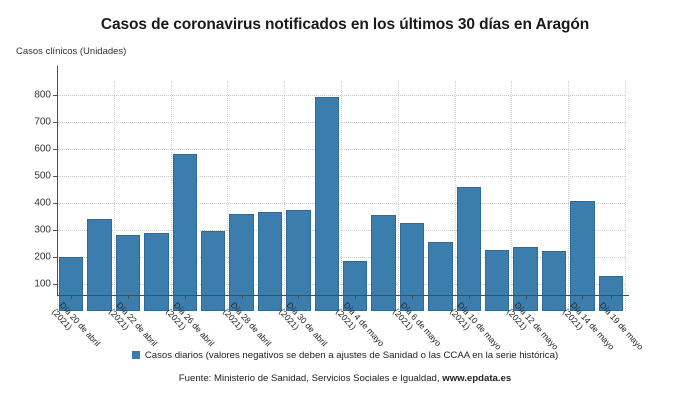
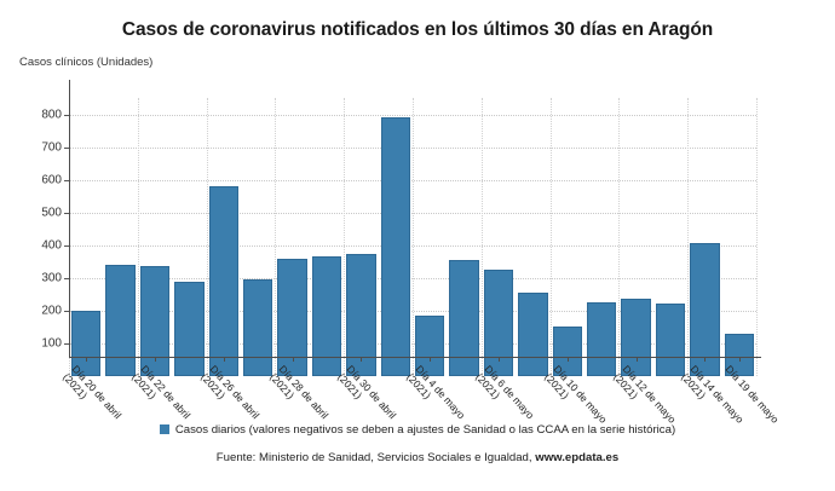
Día 22 de abril (2021): 280 -> 340
Día 10 de mayo (2021): 460 -> 150
